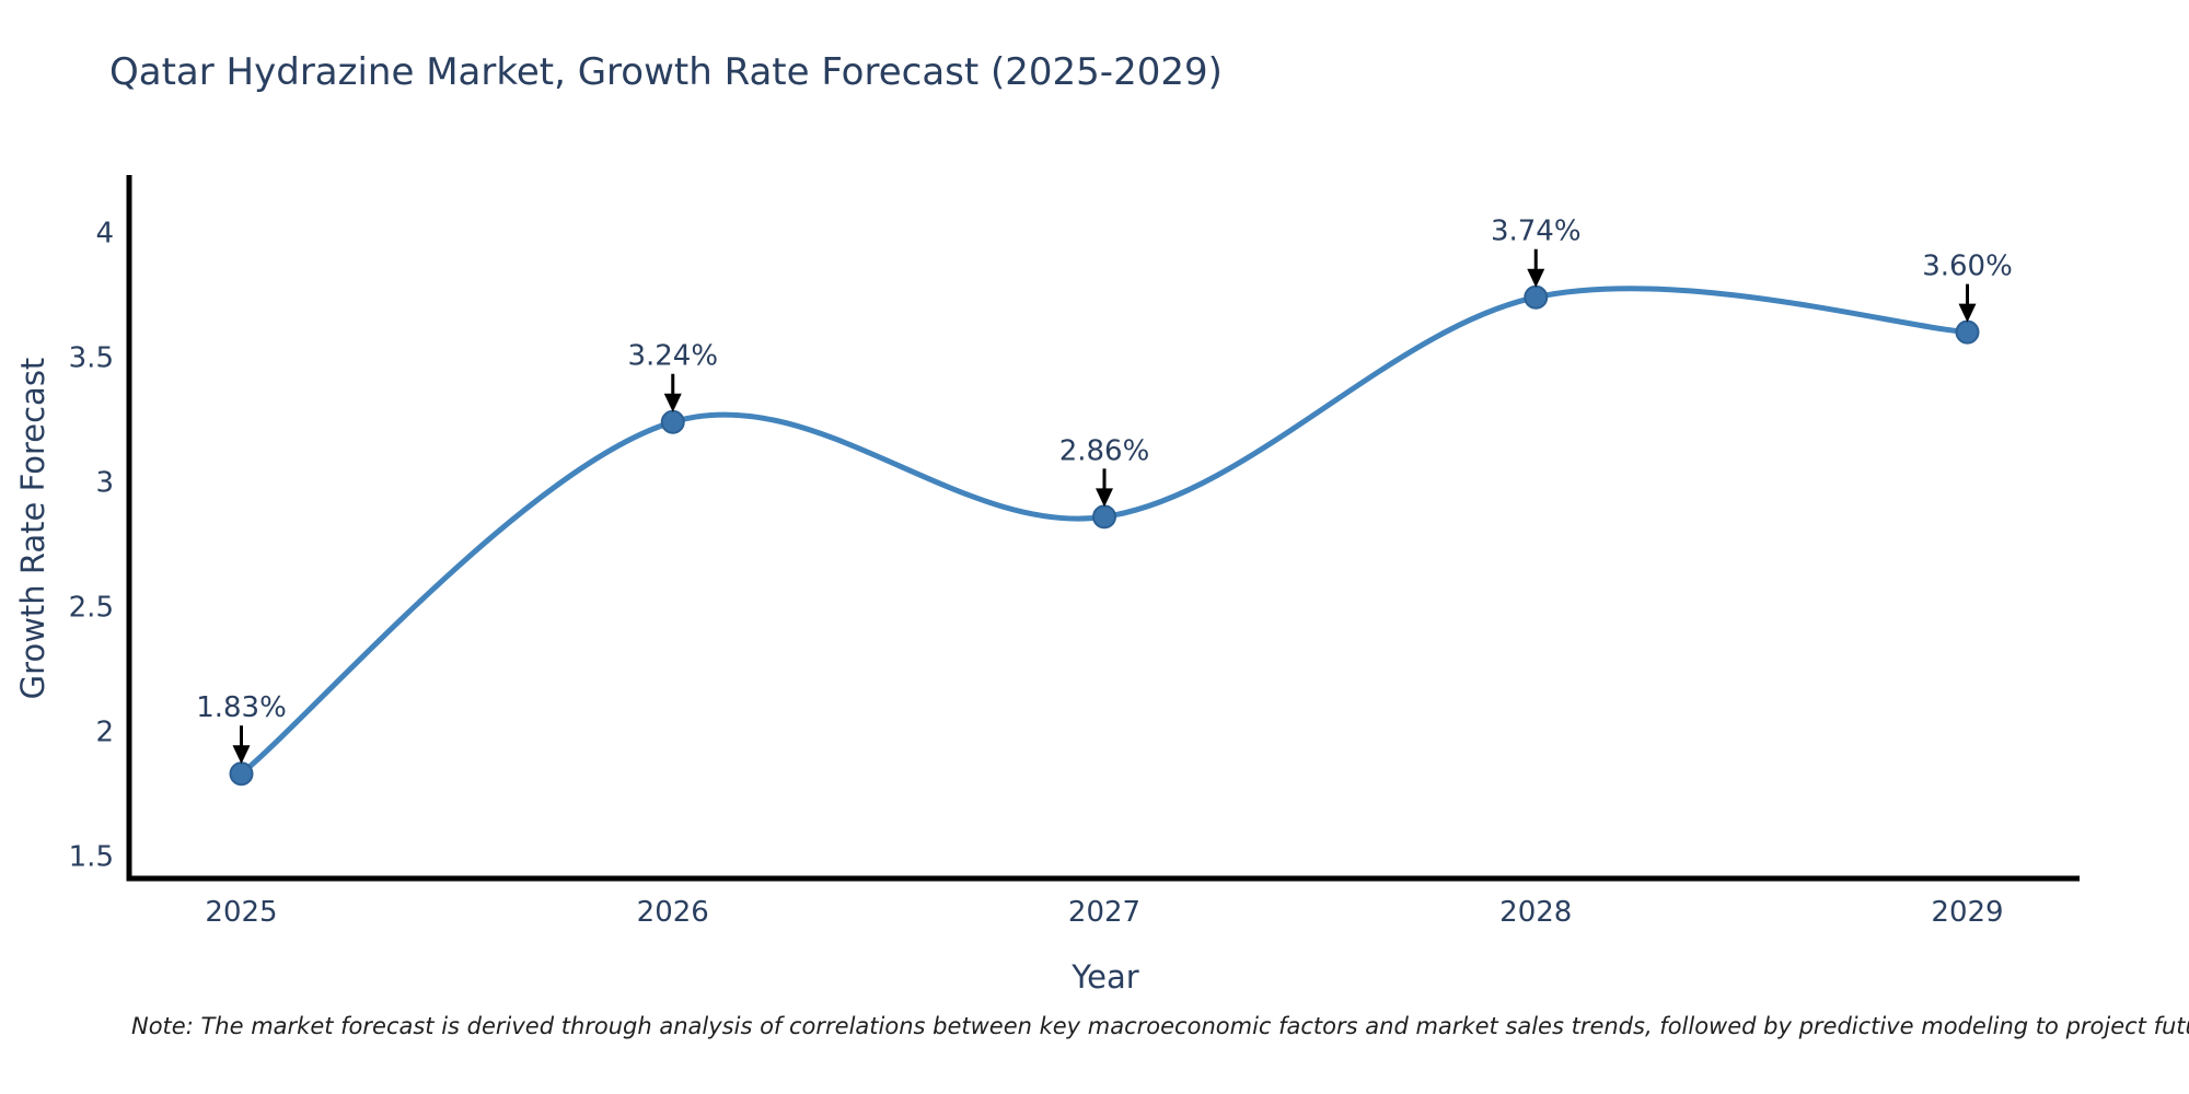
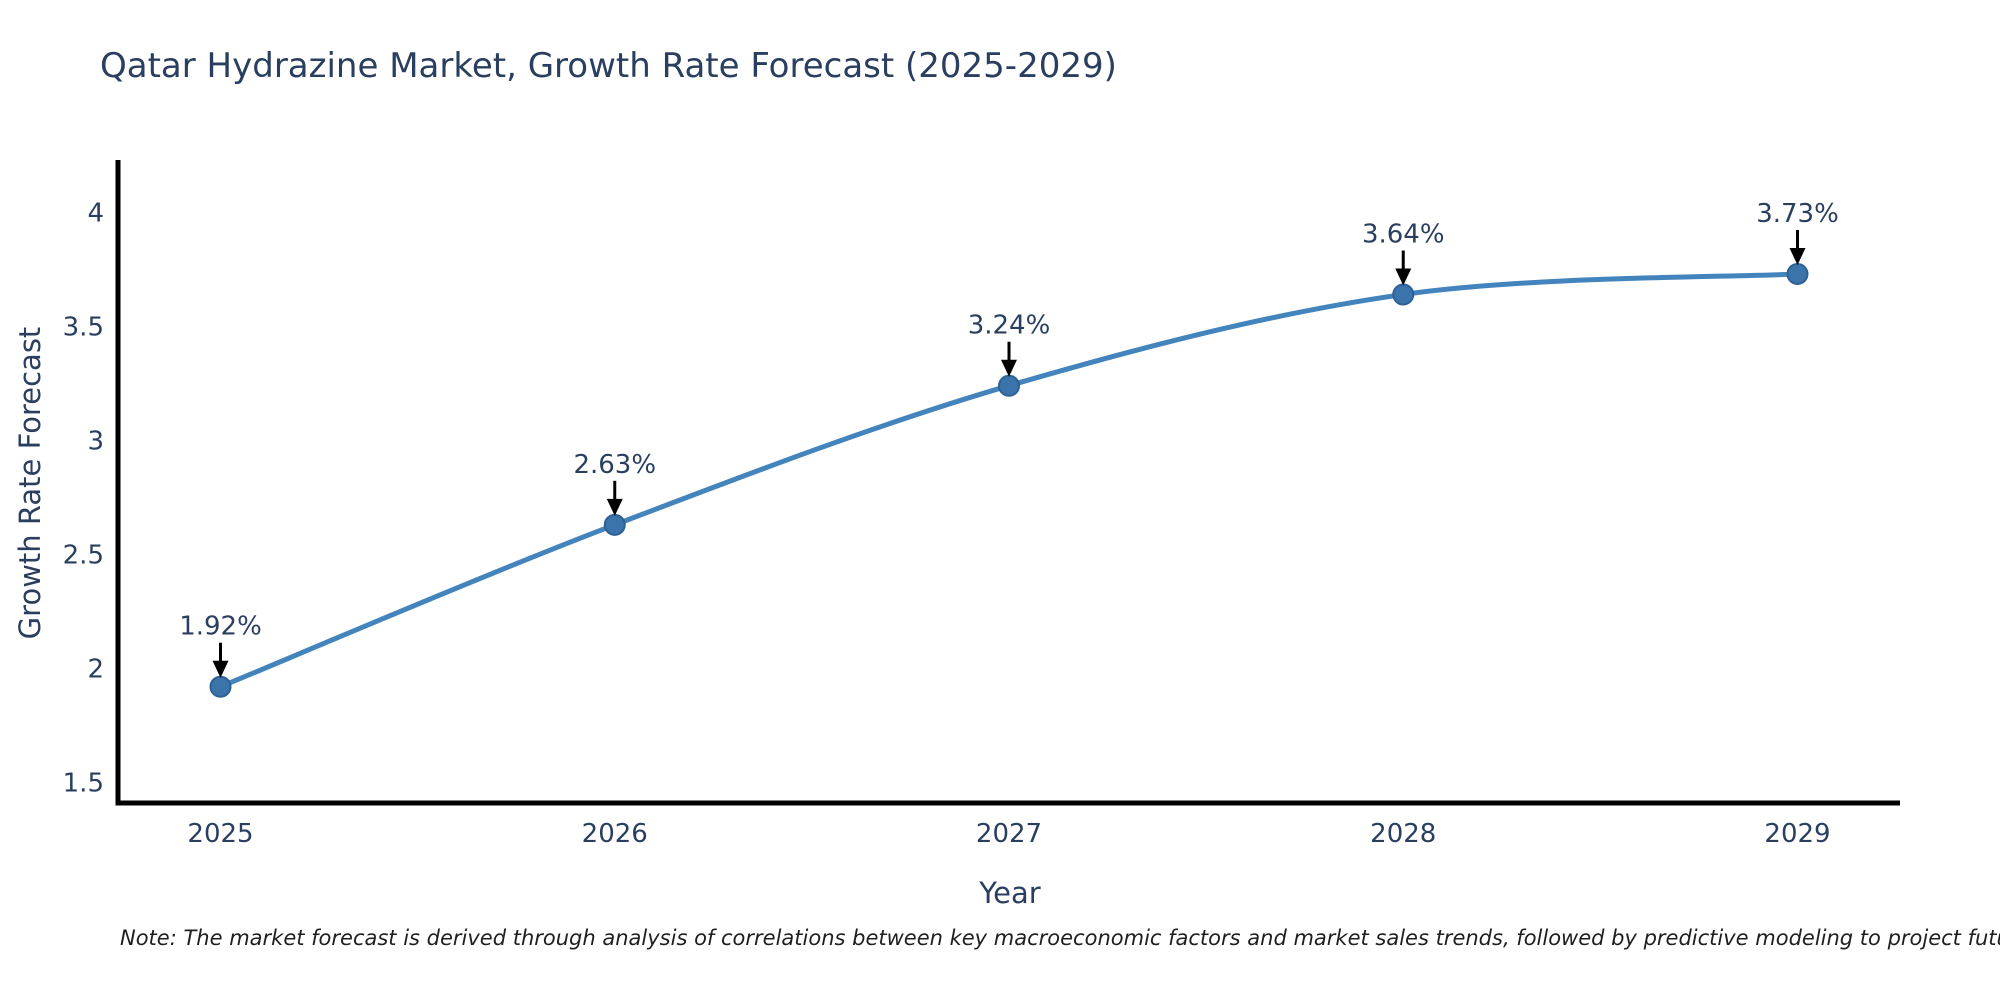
2025: 1.83% -> 1.92%
2026: 3.24% -> 2.63%
2027: 2.86% -> 3.24%
2028: 3.74% -> 3.64%
2029: 3.60% -> 3.73%
